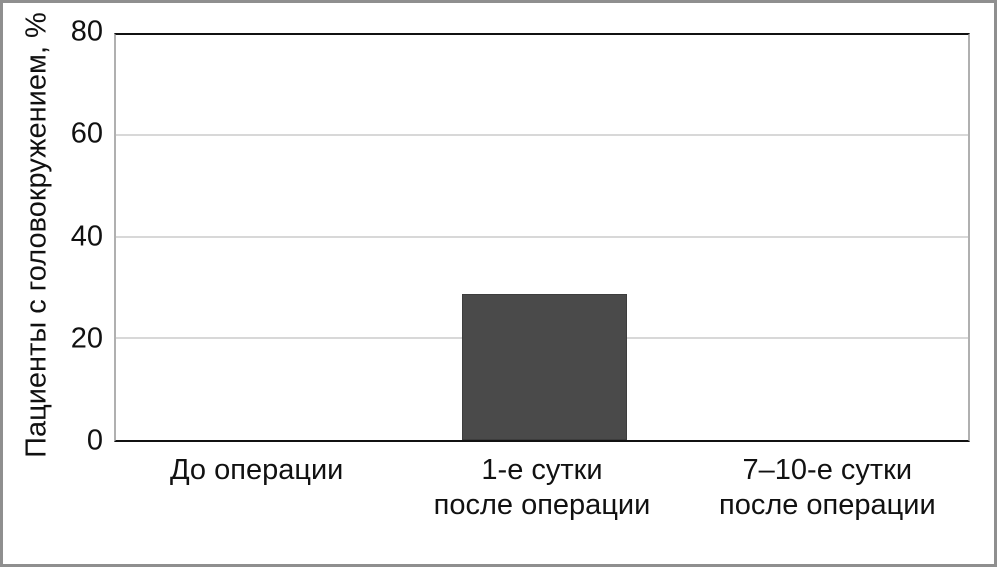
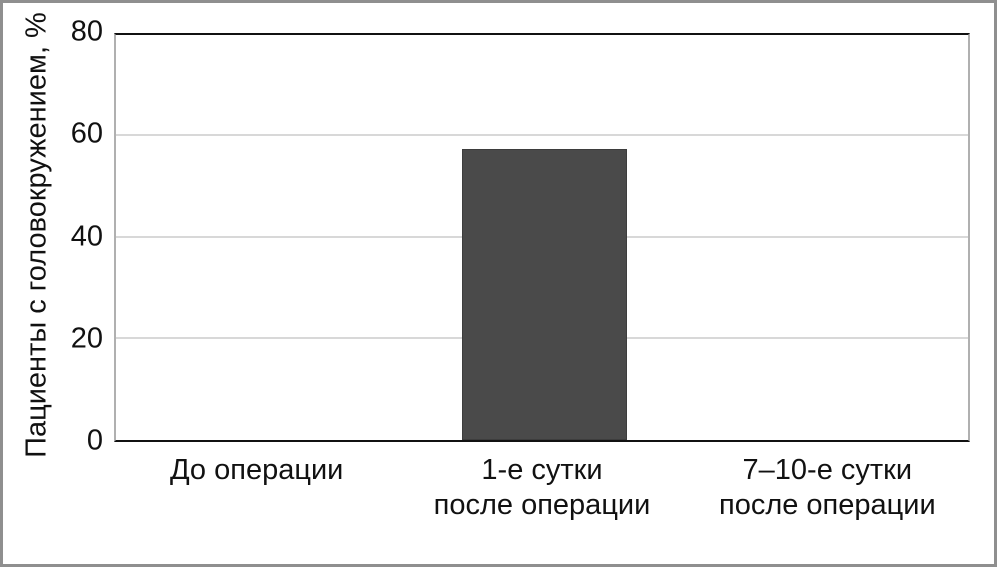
1-е сутки после операции: 28 -> 57
